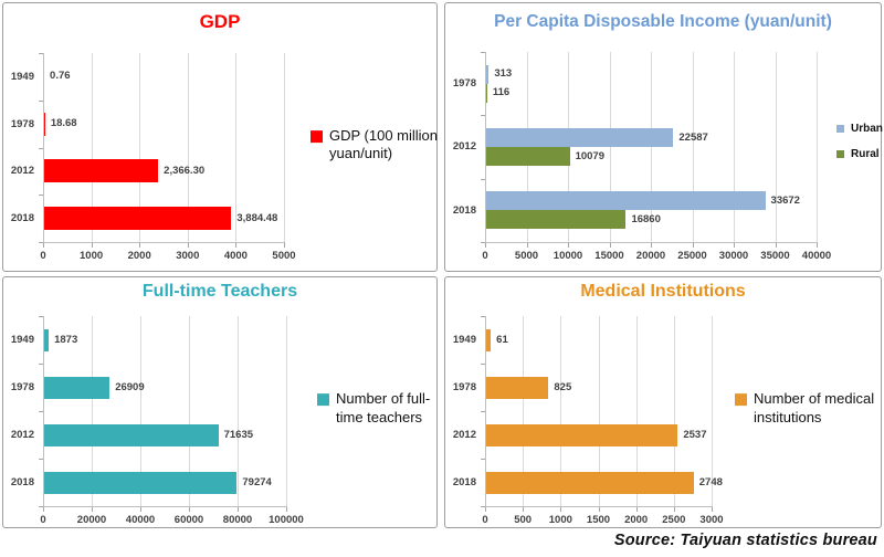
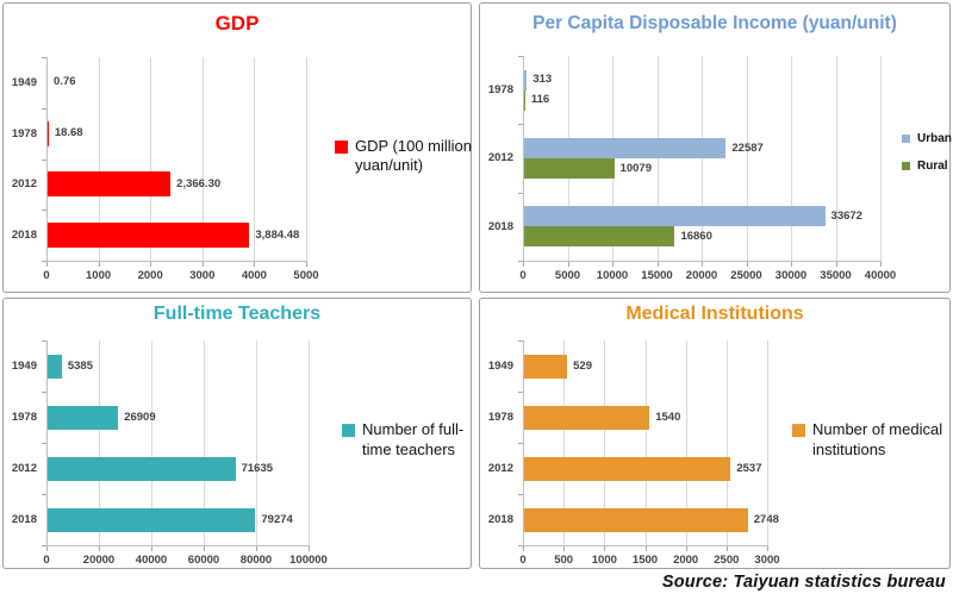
Full-time Teachers/1949: 1873 -> 5385
Medical Institutions/1949: 61 -> 529
Medical Institutions/1978: 825 -> 1540
